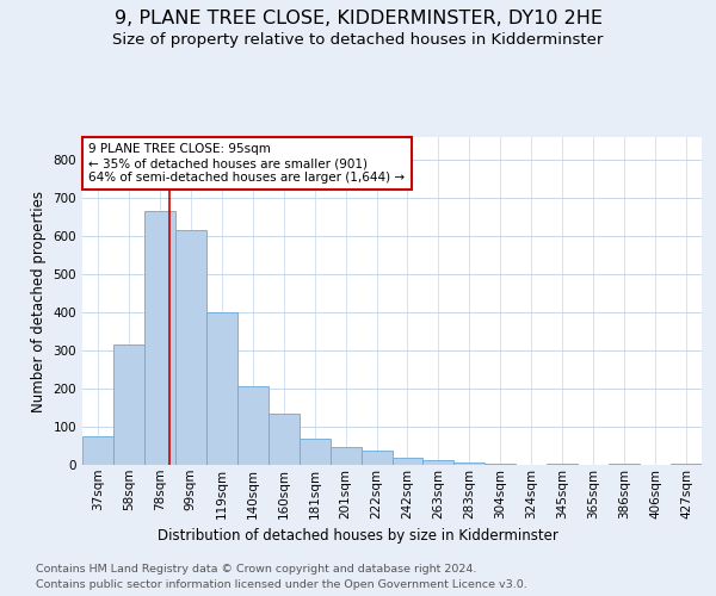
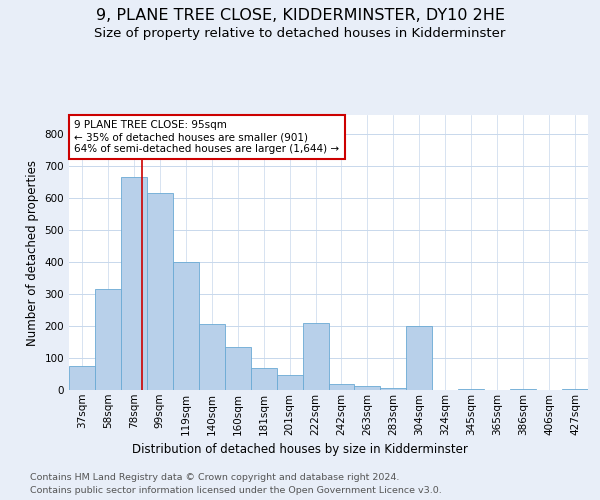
222sqm: 38 -> 210
304sqm: 3 -> 200
